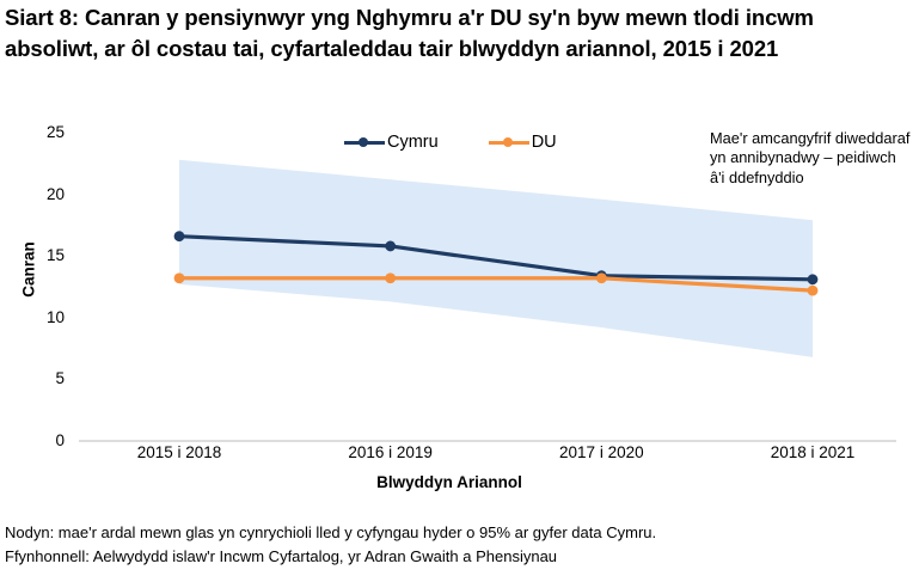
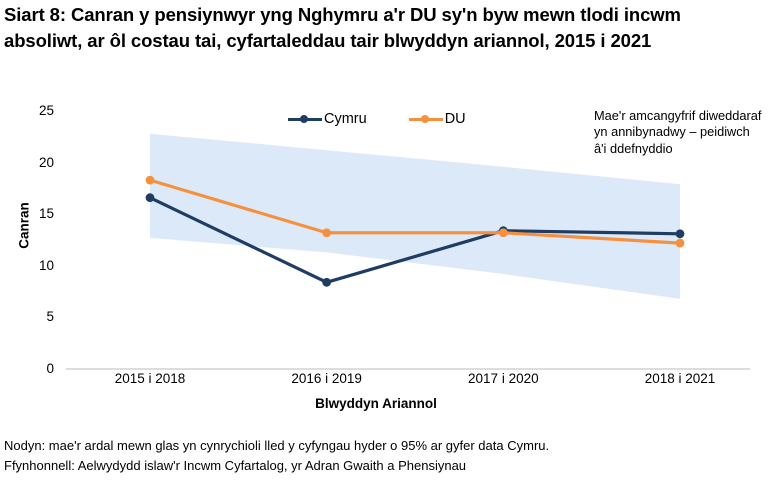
DU/2015 i 2018: 13.2 -> 18.3
Cymru/2016 i 2019: 15.8 -> 8.4
